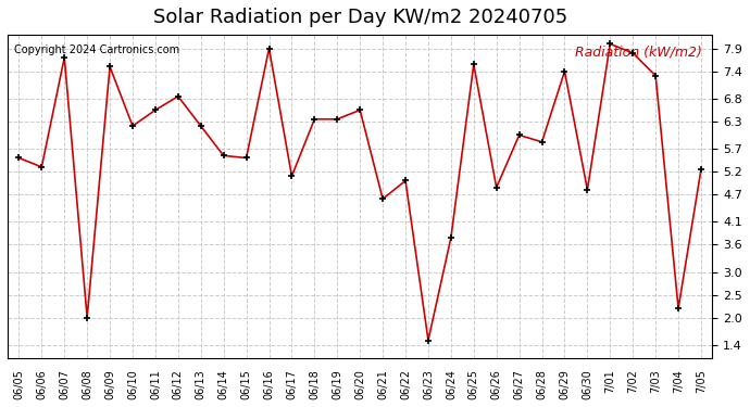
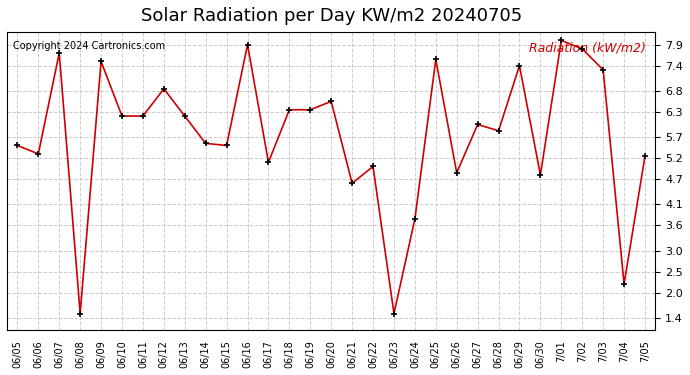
06/08: 2.00 -> 1.50
06/11: 6.55 -> 6.20
